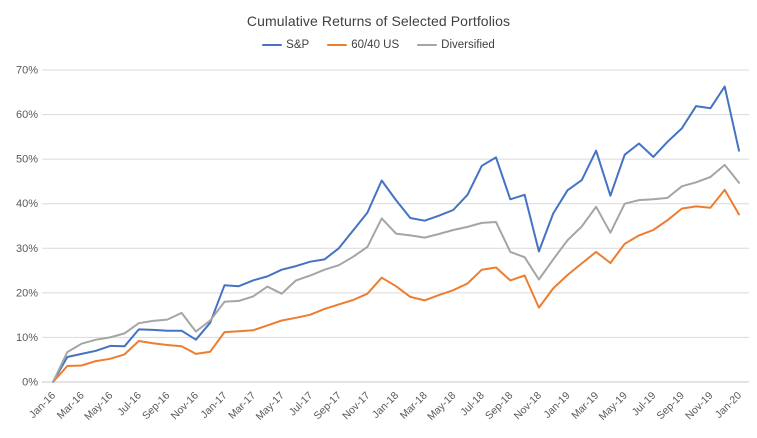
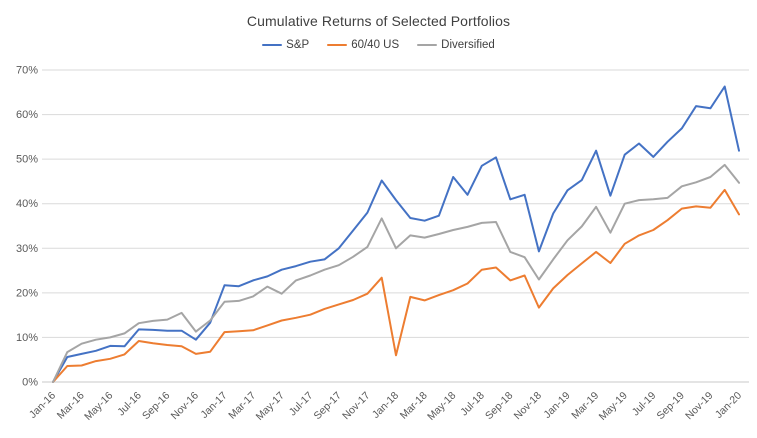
60/40 US/Jan-18: 22% -> 6%
Diversified/Jan-18: 33% -> 30%
S&P/May-18: 39% -> 46%
